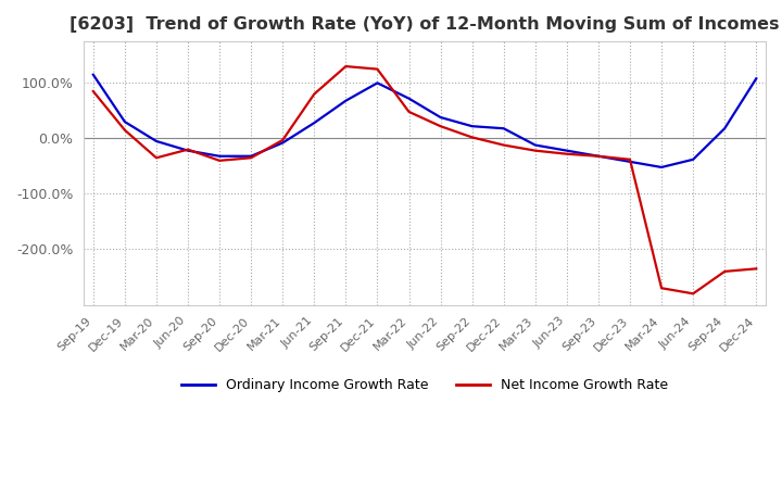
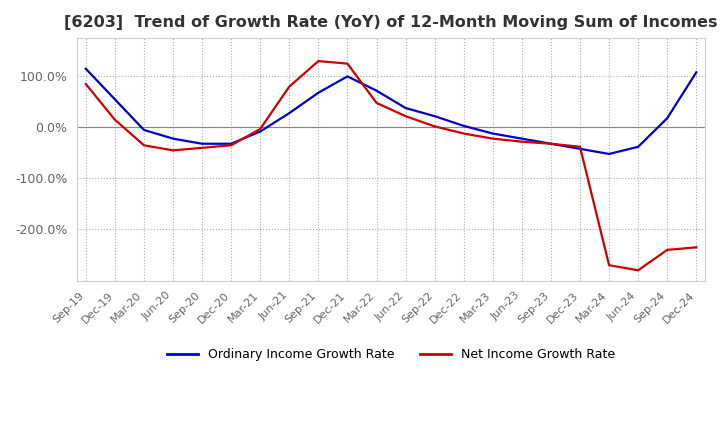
Ordinary Income Growth Rate/Dec-19: 30% -> 55%
Net Income Growth Rate/Jun-20: -20% -> -45%
Ordinary Income Growth Rate/Dec-22: 18% -> 3%
